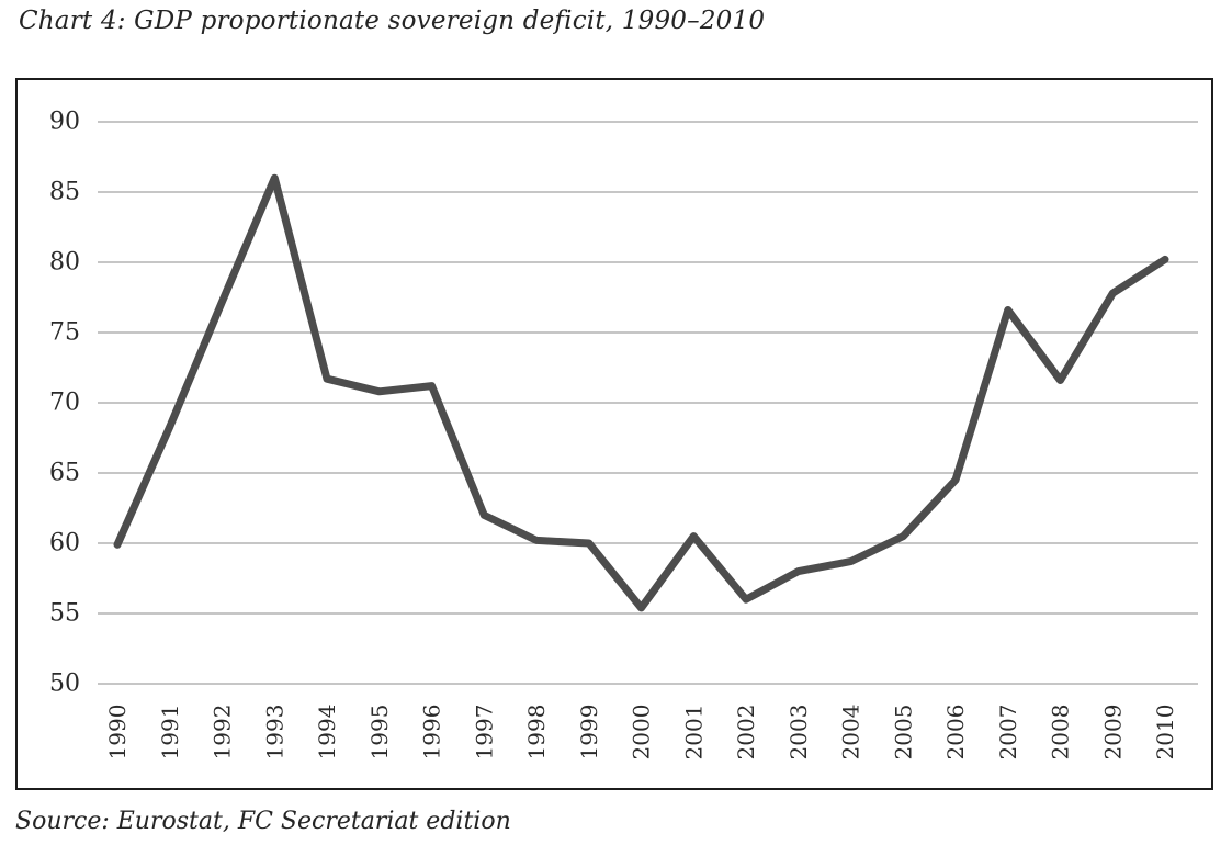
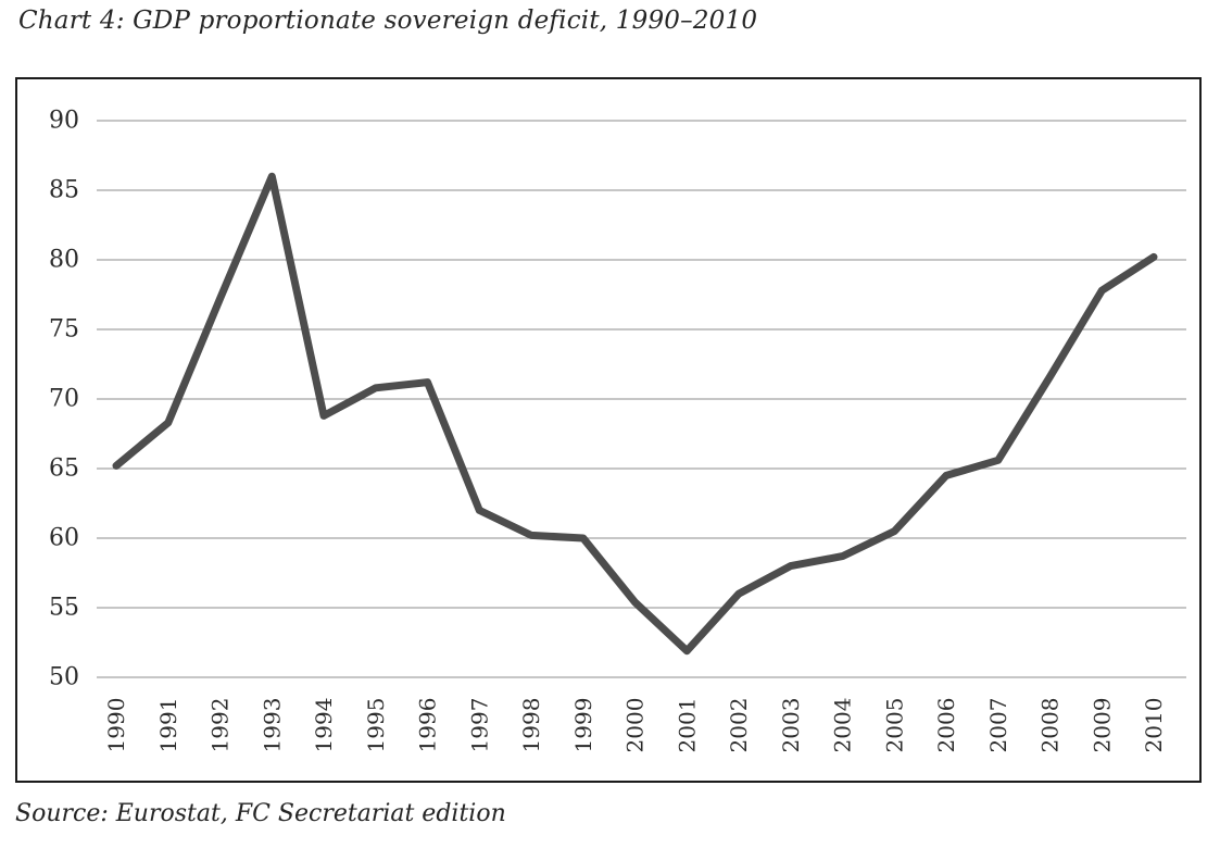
1990: 59.9 -> 65.2
1994: 71.7 -> 68.8
2001: 60.5 -> 51.9
2007: 76.6 -> 65.6
